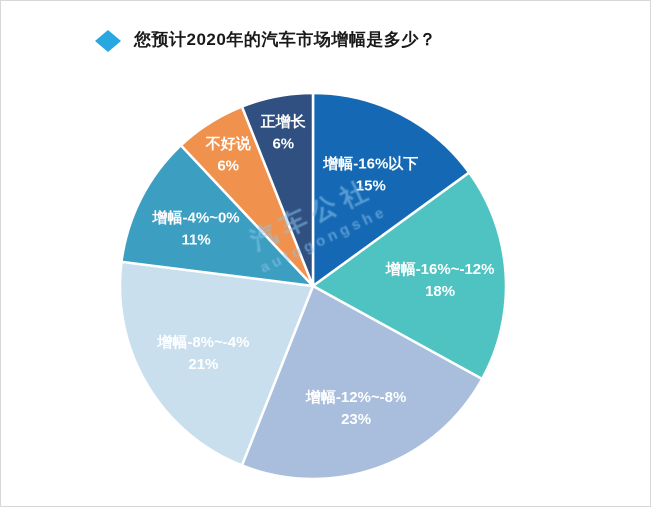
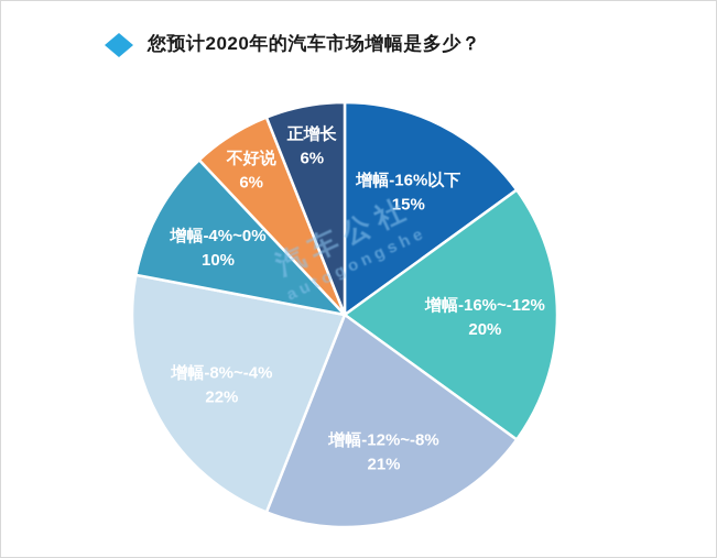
增幅-16%~-12%: 18% -> 20%
增幅-12%~-8%: 23% -> 21%
增幅-8%~-4%: 21% -> 22%
增幅-4%~0%: 11% -> 10%
